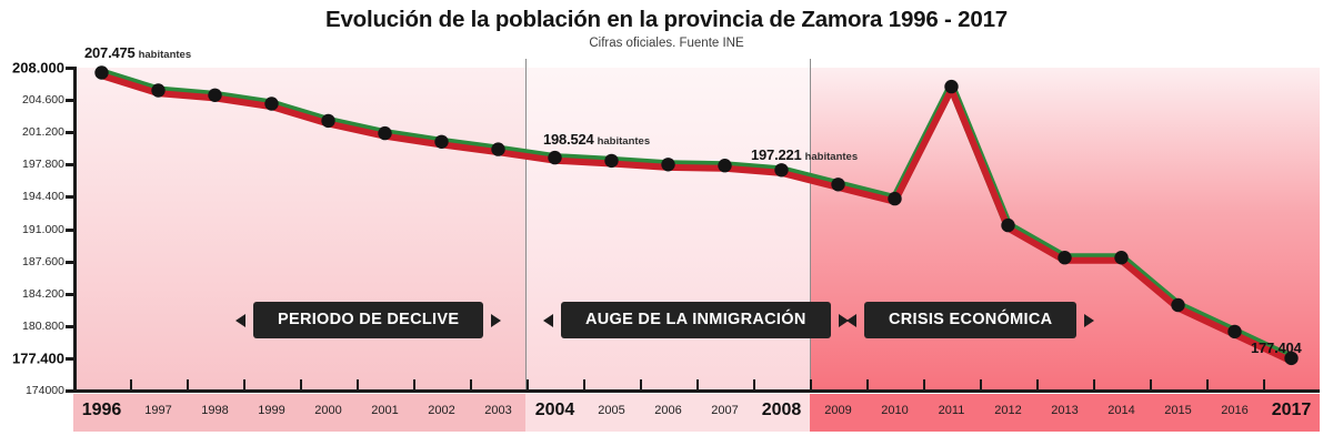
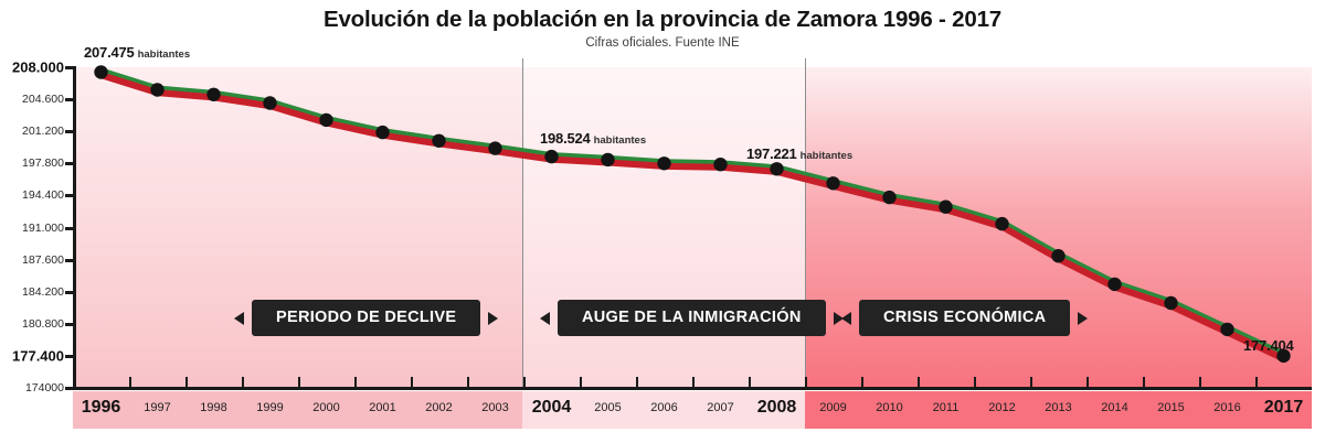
2011: 206000 -> 193000
2014: 188000 -> 185000
